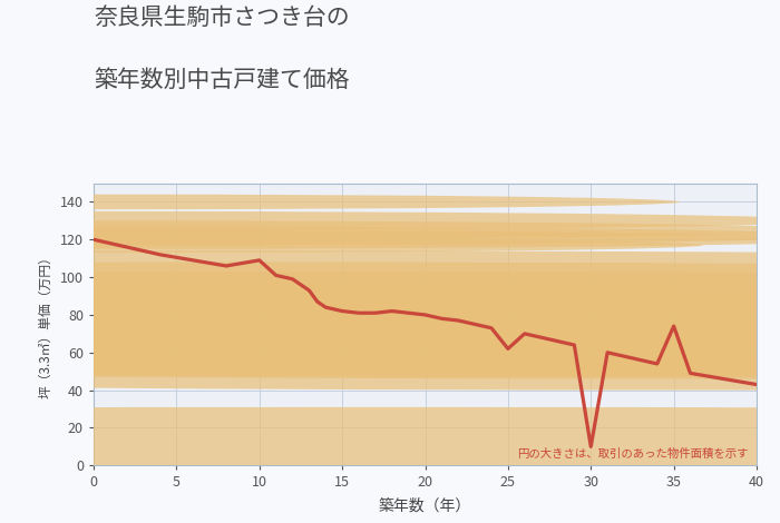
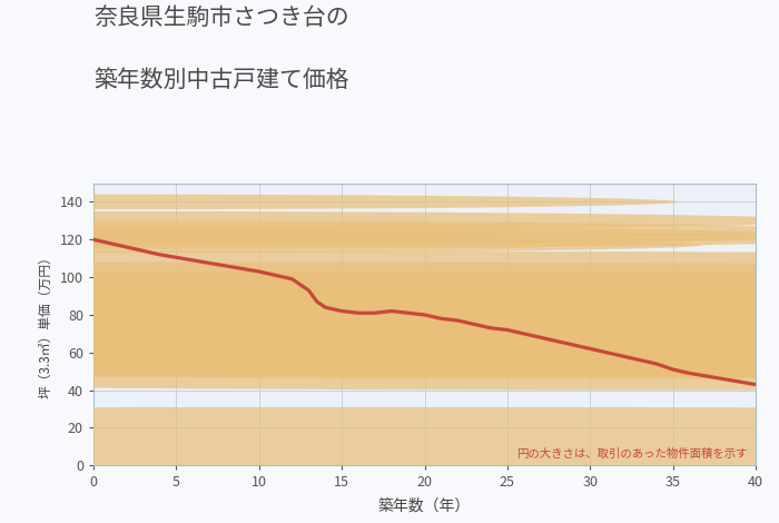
10: 109 -> 103
25: 62 -> 72
30: 10 -> 62
35: 74 -> 51
